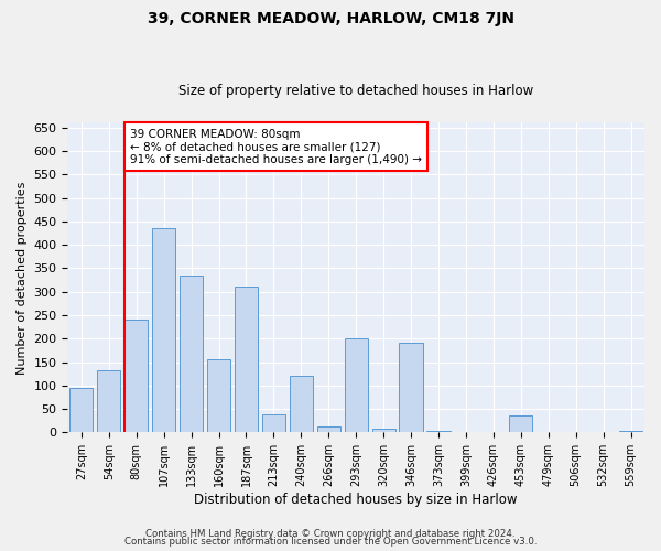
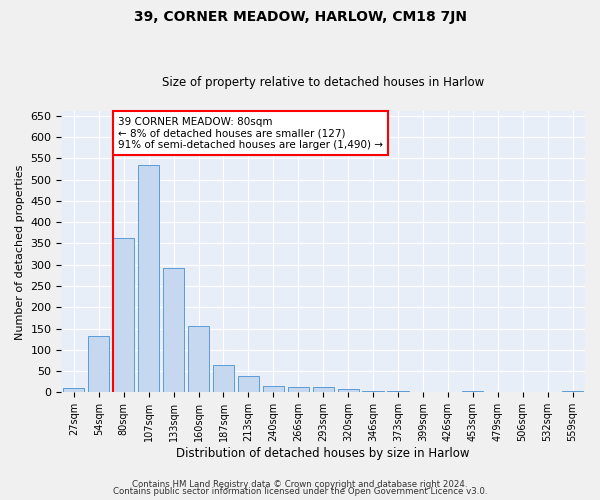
27sqm: 95 -> 10
80sqm: 240 -> 362
107sqm: 435 -> 535
133sqm: 335 -> 293
187sqm: 310 -> 65
240sqm: 120 -> 16
293sqm: 200 -> 12
346sqm: 190 -> 4
453sqm: 35 -> 3
